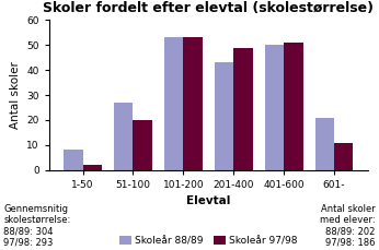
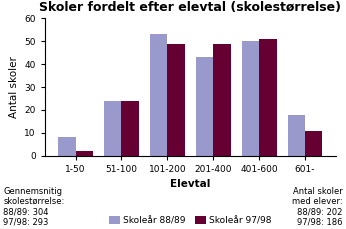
Skoleår 88/89/51-100: 27 -> 24
Skoleår 97/98/51-100: 20 -> 24
Skoleår 97/98/101-200: 53 -> 49
Skoleår 88/89/601-: 21 -> 18
